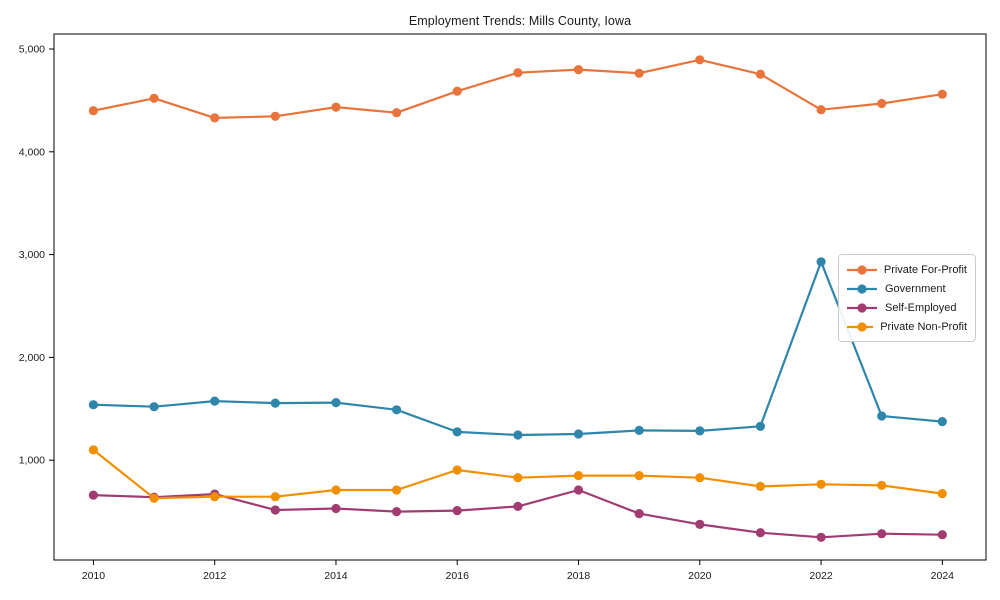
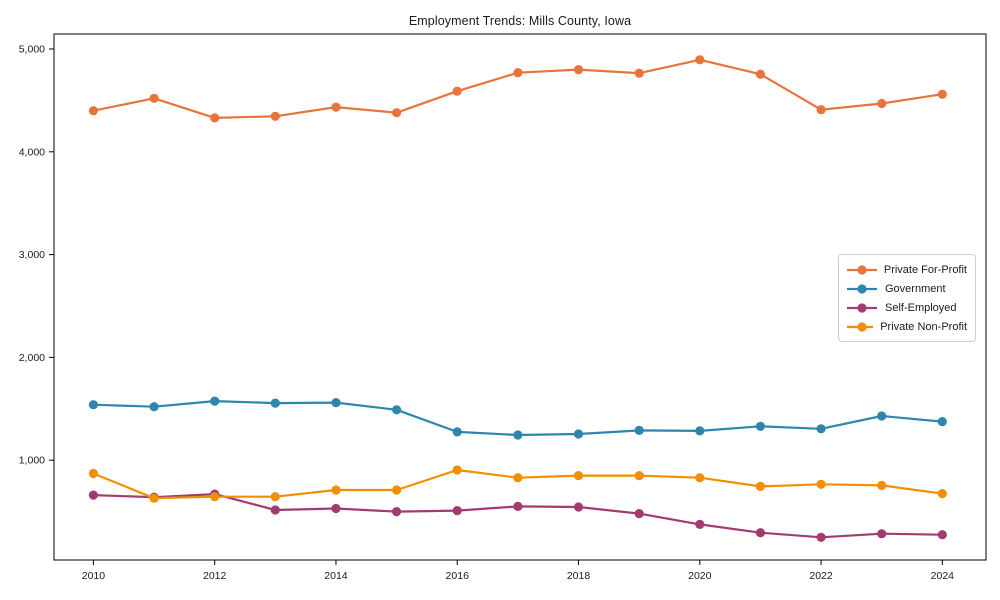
Private Non-Profit/2010: 1100 -> 870
Self-Employed/2018: 710 -> 540
Government/2022: 2930 -> 1300
